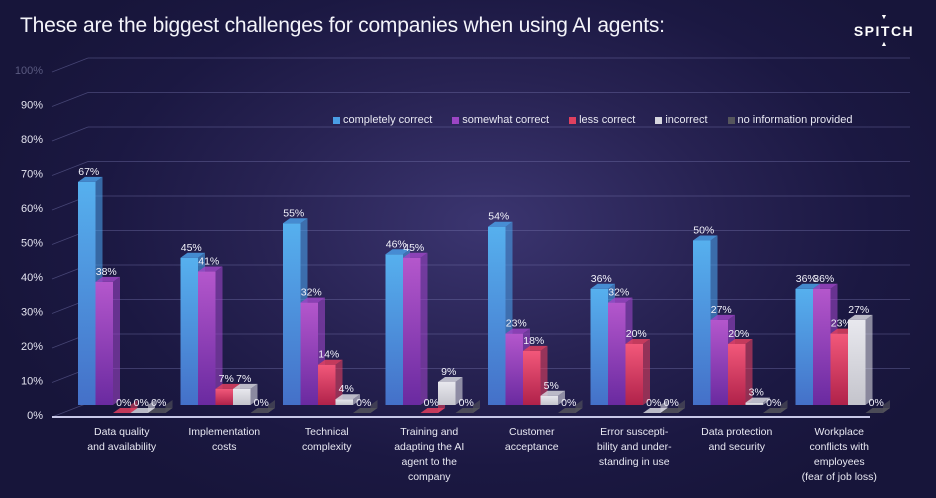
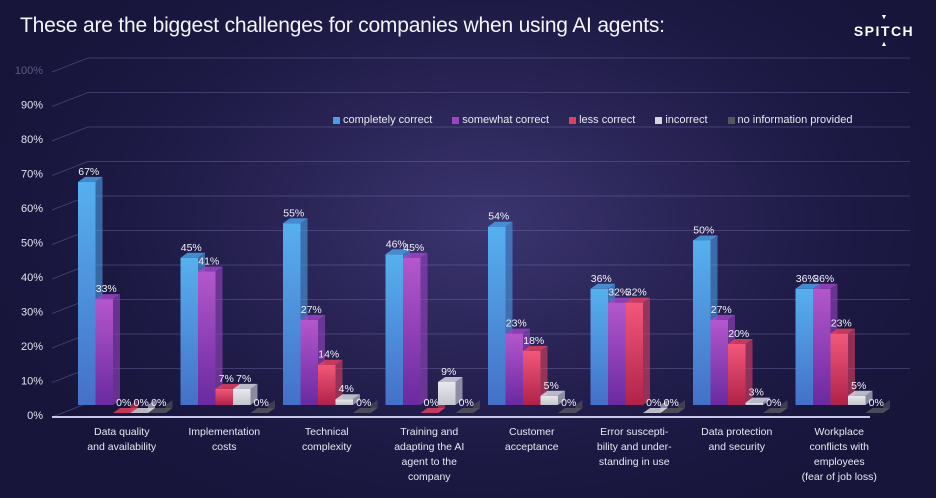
somewhat correct/Data quality and availability: 38% -> 33%
somewhat correct/Technical complexity: 32% -> 27%
less correct/Error suscepti- bility and under- standing in use: 20% -> 32%
incorrect/Workplace conflicts with employees (fear of job loss): 27% -> 5%
